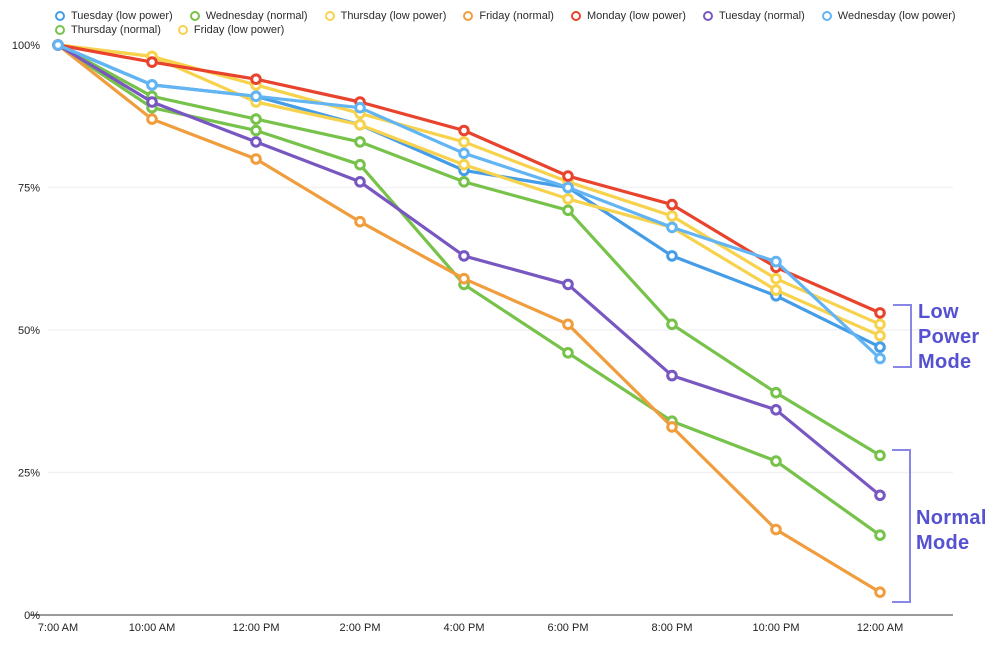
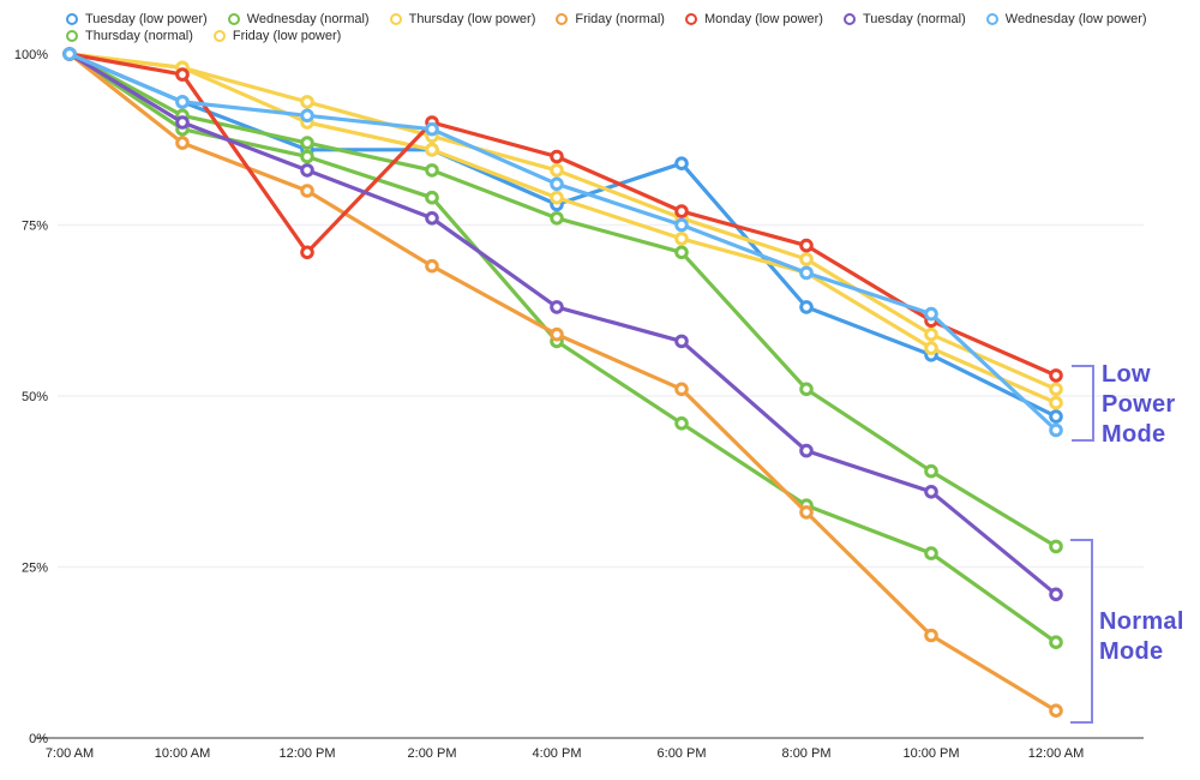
Tuesday (low power)/12:00 PM: 91% -> 86%
Monday (low power)/12:00 PM: 94% -> 71%
Tuesday (low power)/6:00 PM: 75% -> 84%
